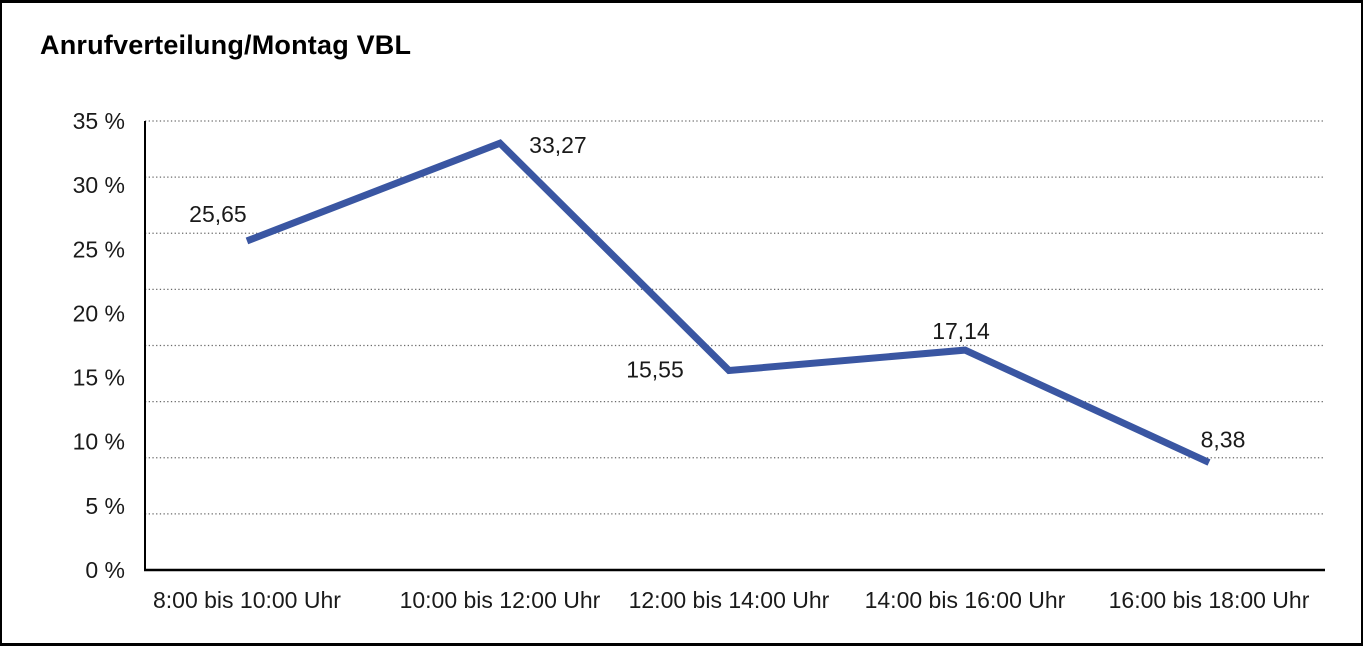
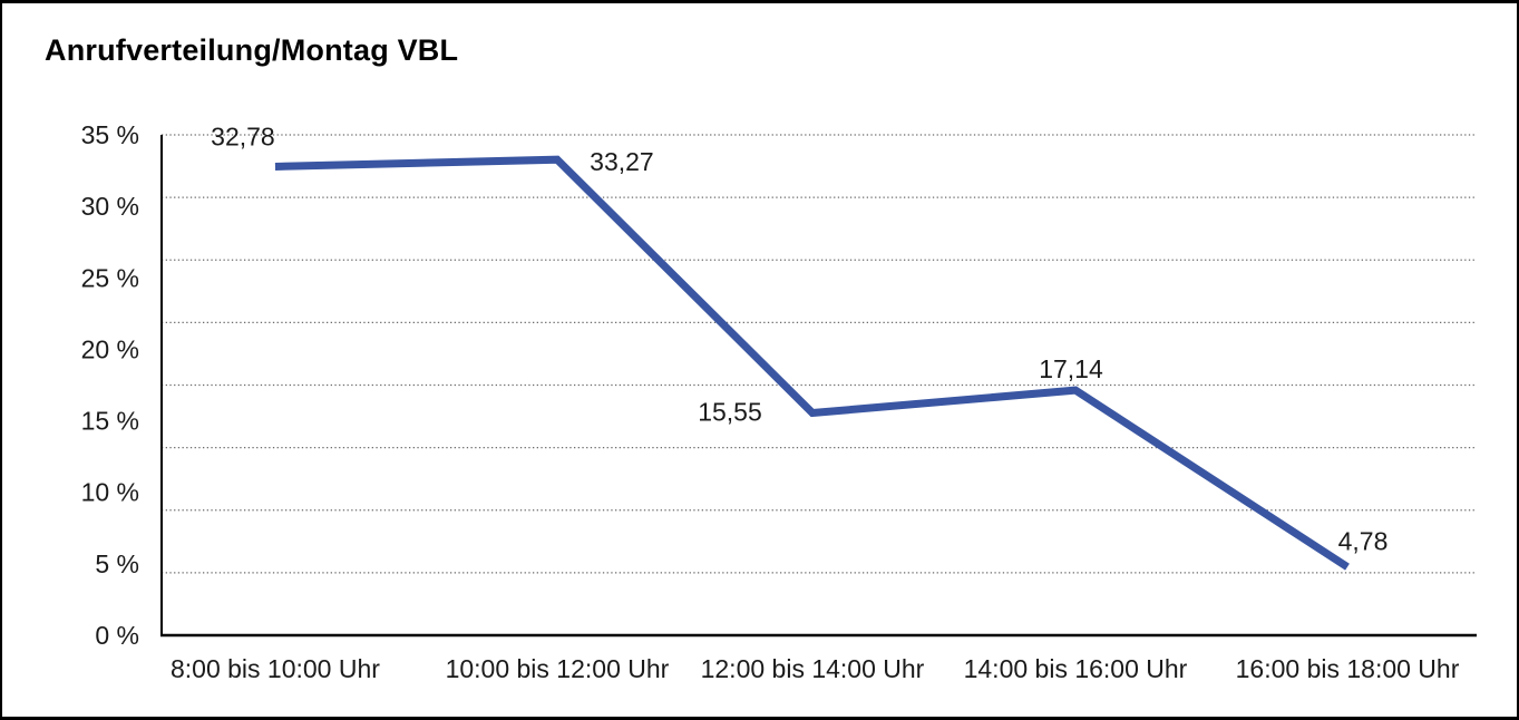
8:00 bis 10:00 Uhr: 25,65 -> 32,78
16:00 bis 18:00 Uhr: 8,38 -> 4,78
